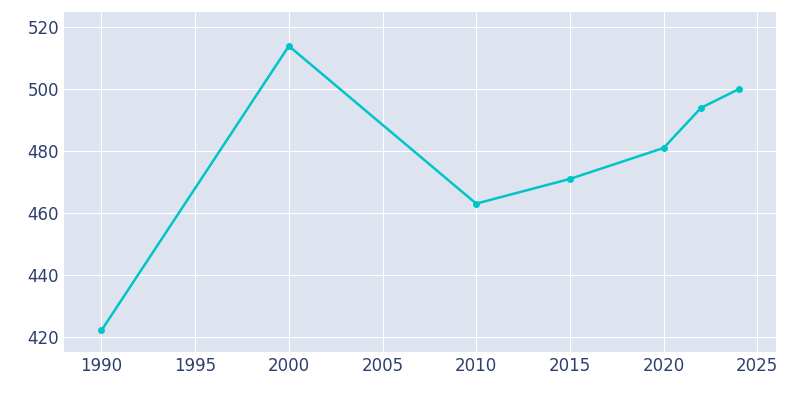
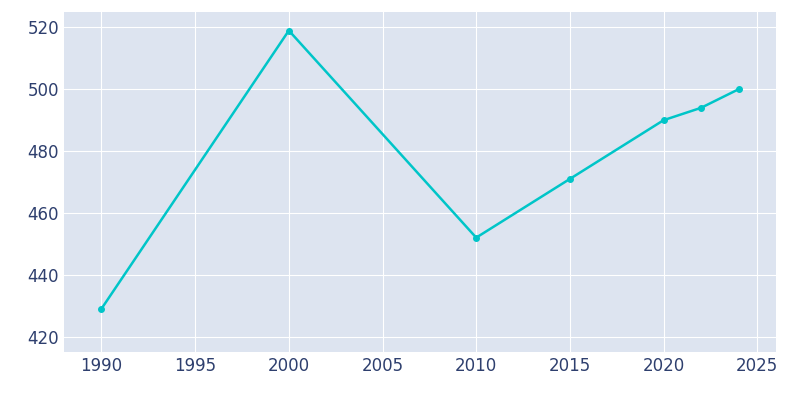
1990: 422 -> 429
2000: 514 -> 519
2010: 463 -> 452
2020: 481 -> 490
